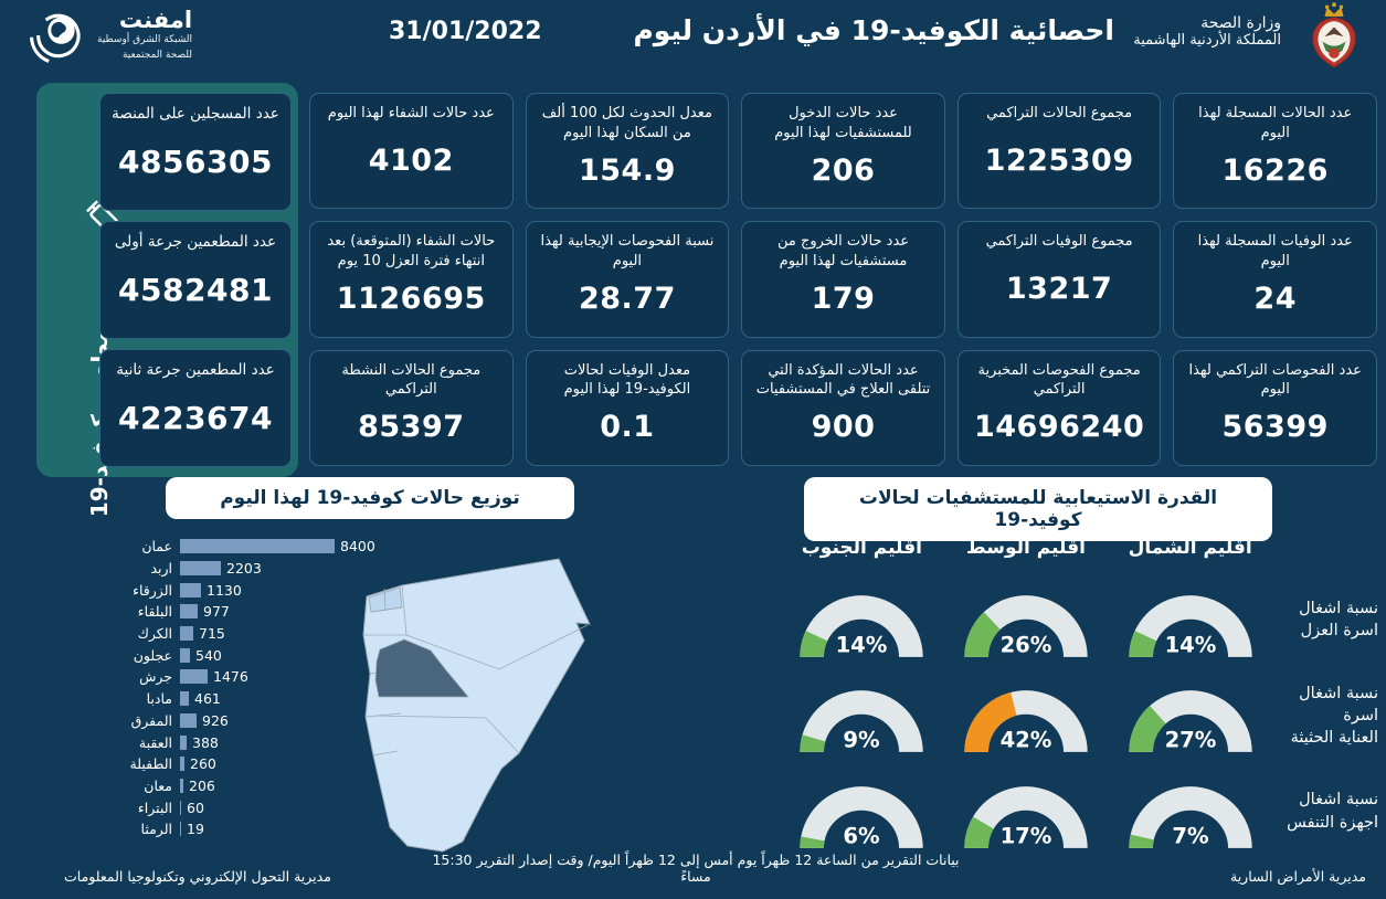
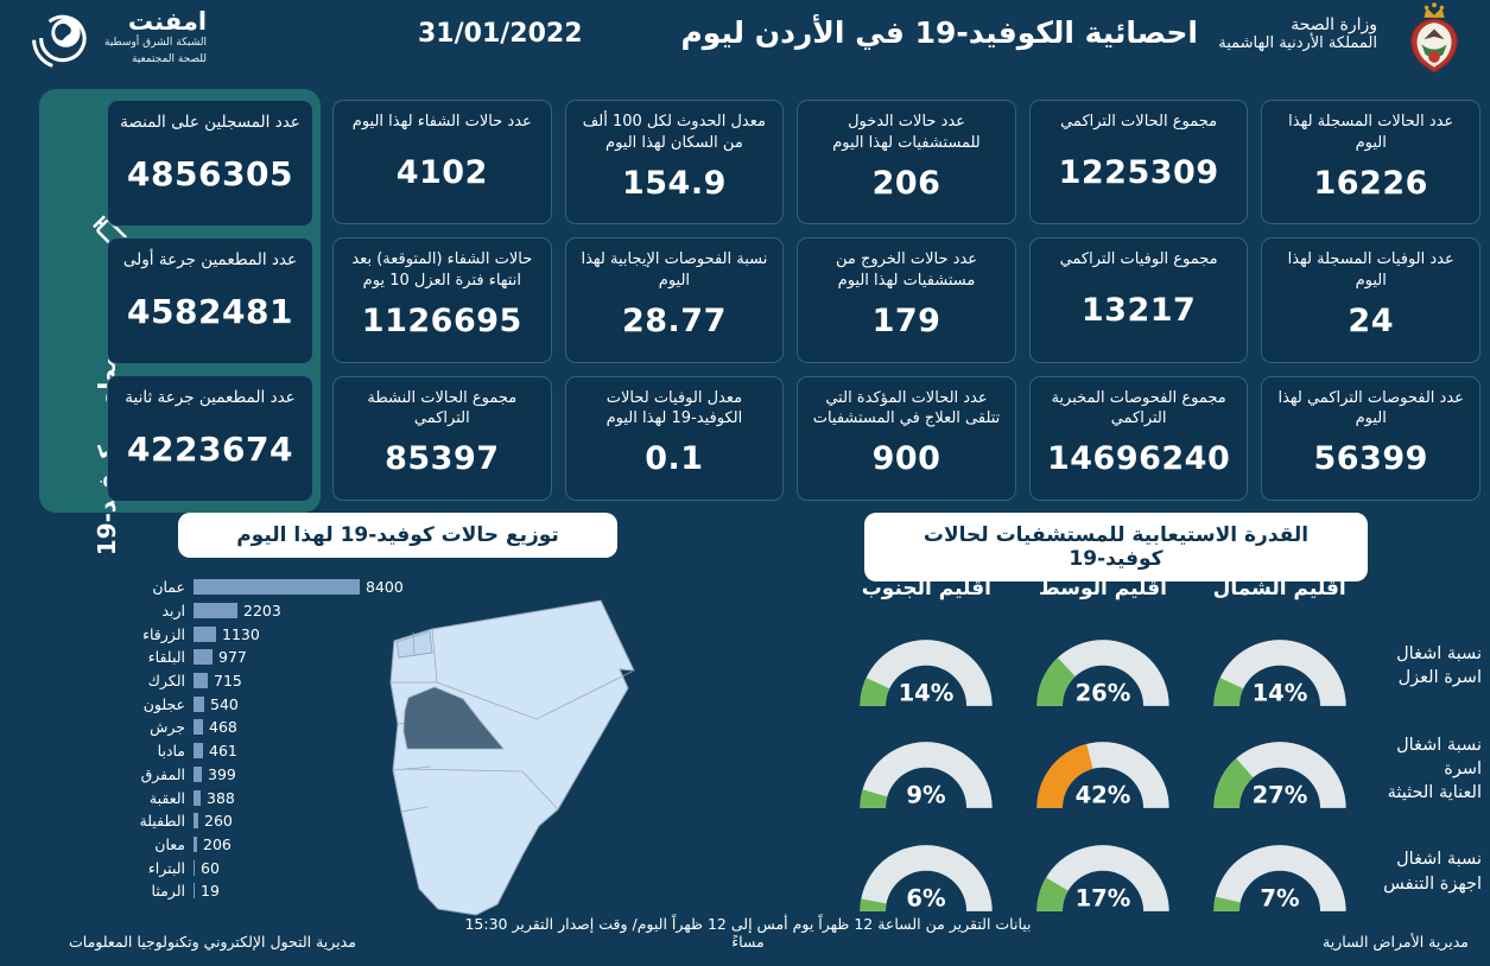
توزيع حالات كوفيد-19 لهذا اليوم/جرش: 1476 -> 468
توزيع حالات كوفيد-19 لهذا اليوم/المفرق: 926 -> 399
